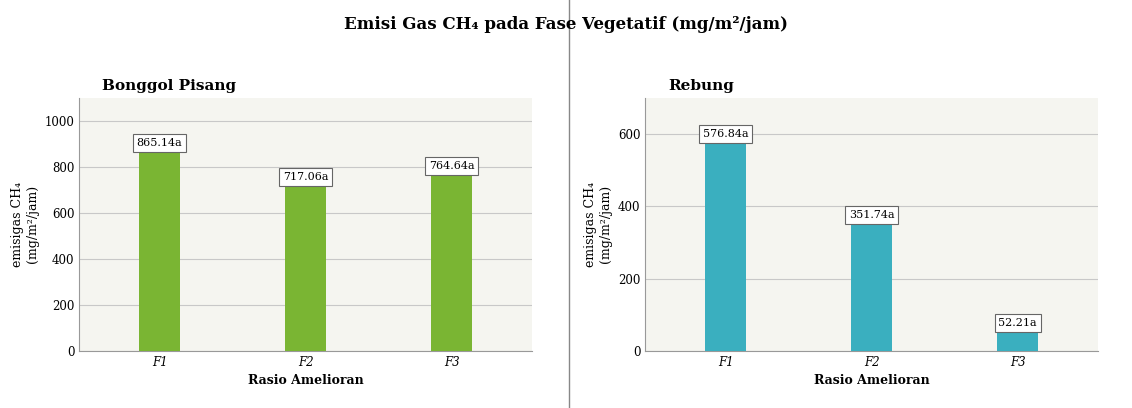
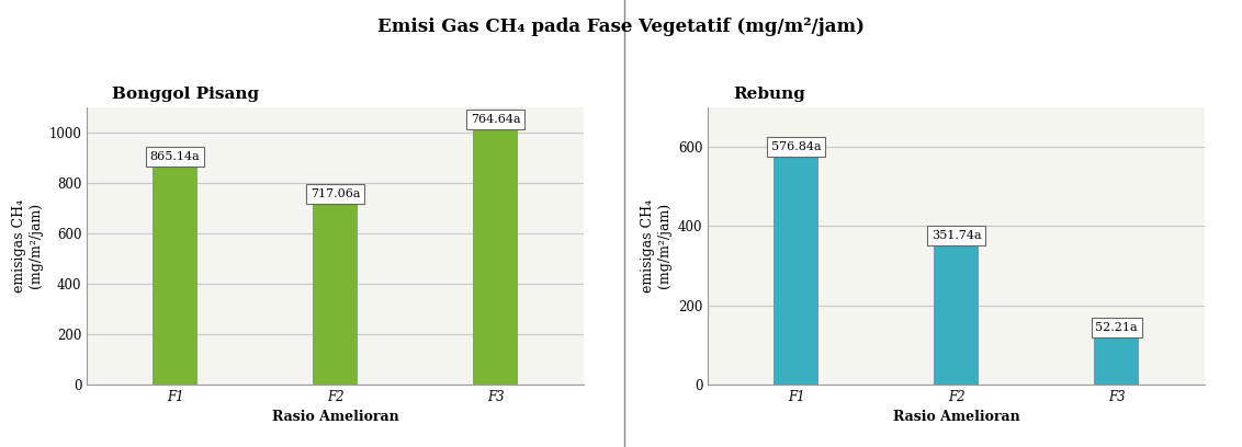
Bonggol Pisang/F3: 765 -> 1015
Rebung/F3: 52 -> 120
